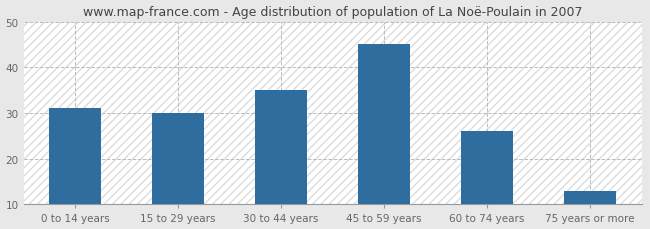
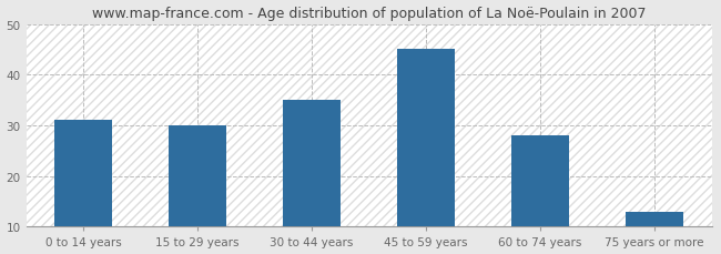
60 to 74 years: 26 -> 28
